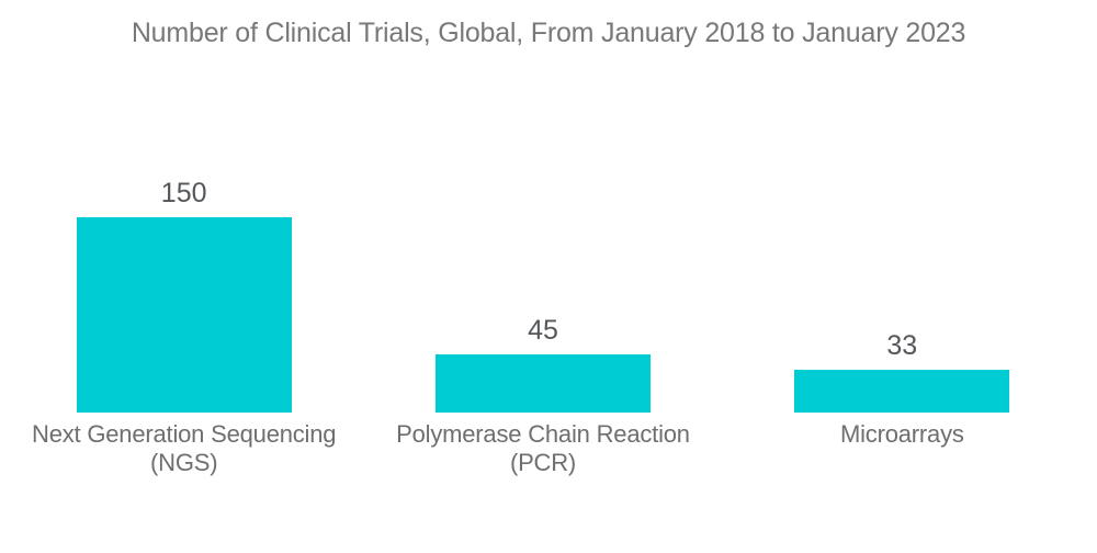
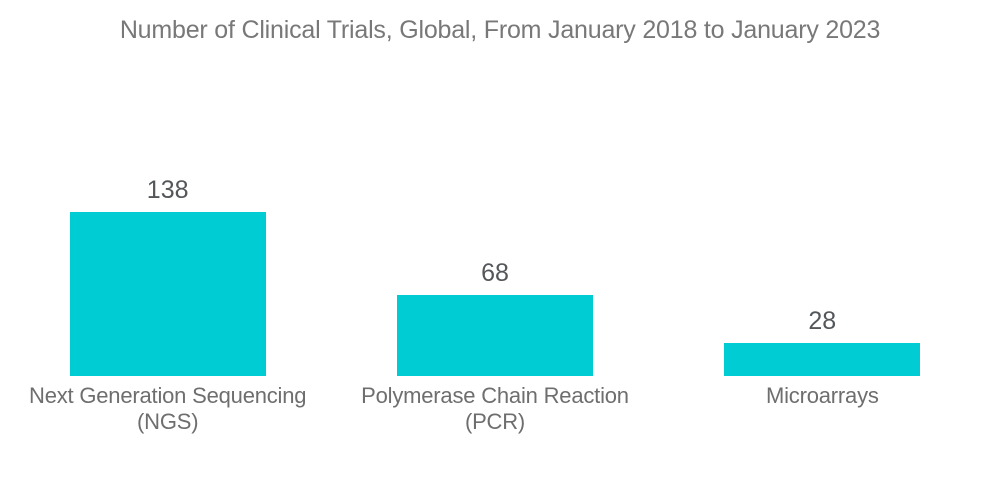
Next Generation Sequencing (NGS): 150 -> 138
Polymerase Chain Reaction (PCR): 45 -> 68
Microarrays: 33 -> 28
